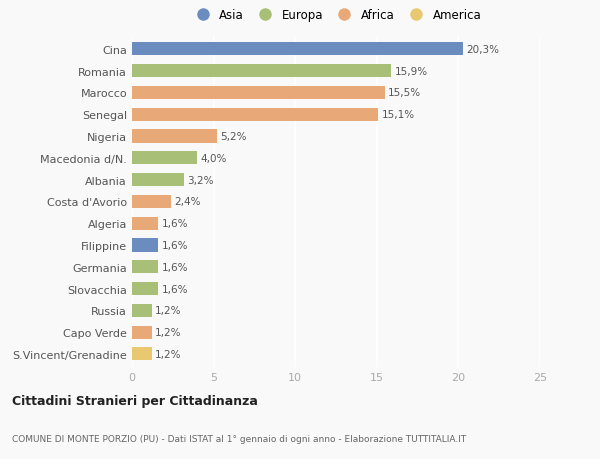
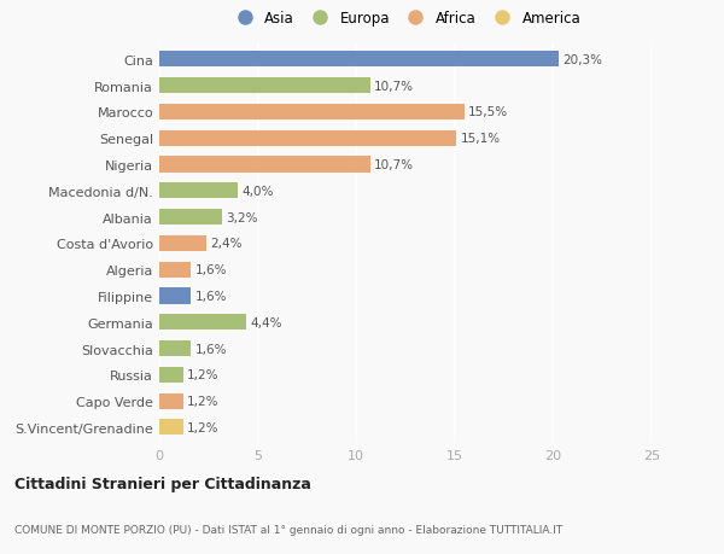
Romania: 15,9% -> 10,7%
Nigeria: 5,2% -> 10,7%
Germania: 1,6% -> 4,4%
